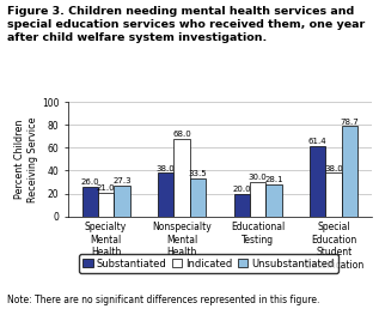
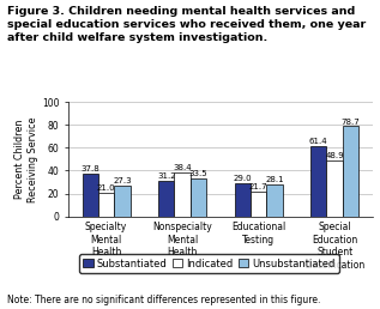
Substantiated/Specialty Mental Health: 26 -> 38
Substantiated/Nonspecialty Mental Health: 38 -> 31
Indicated/Nonspecialty Mental Health: 68 -> 38
Substantiated/Educational Testing: 20 -> 29
Indicated/Educational Testing: 30 -> 22
Indicated/Special Education Student Classification: 38 -> 49
